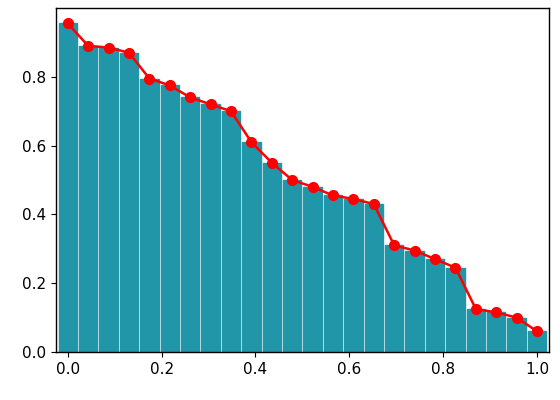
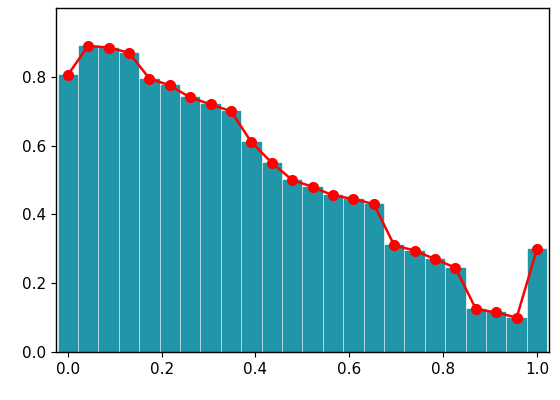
0.0: 0.955 -> 0.805
1.0: 0.060 -> 0.300
